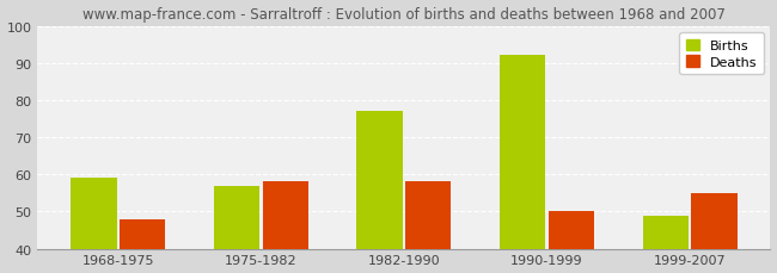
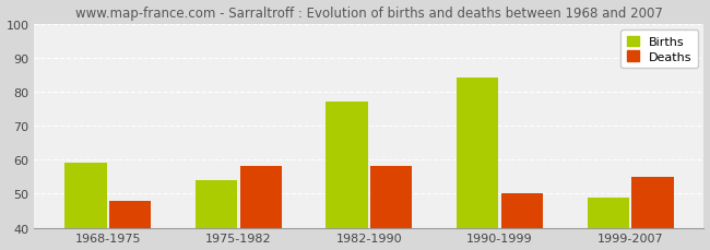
Births/1975-1982: 57 -> 54
Births/1990-1999: 92 -> 84
